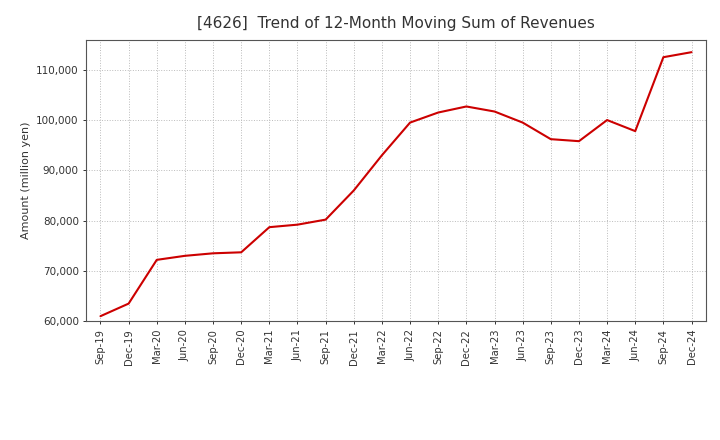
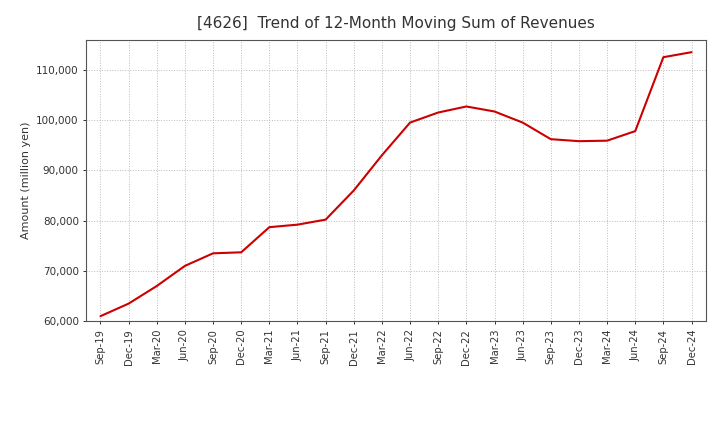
Mar-20: 72,200 -> 67,000
Jun-20: 73,000 -> 71,000
Mar-24: 100,000 -> 95,900
